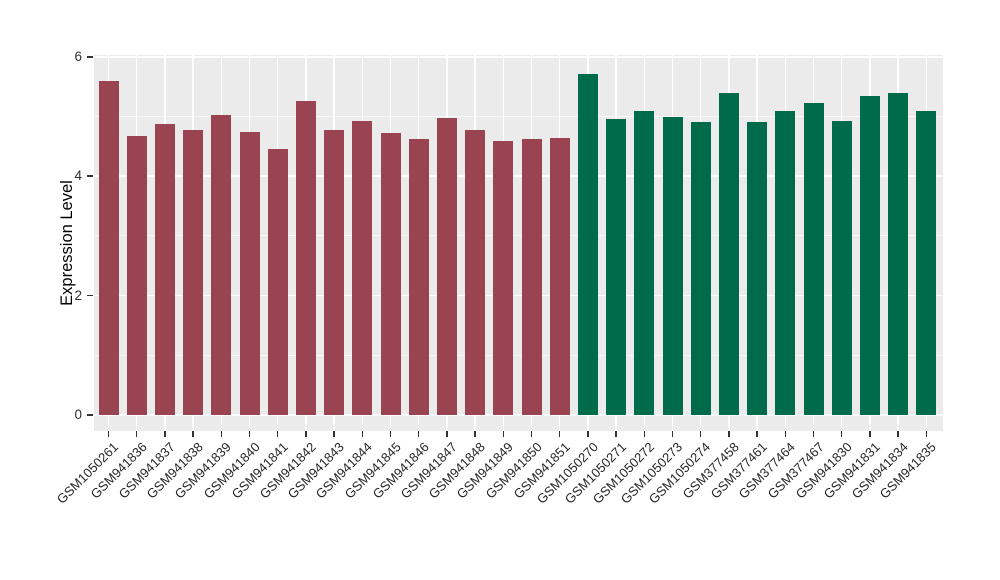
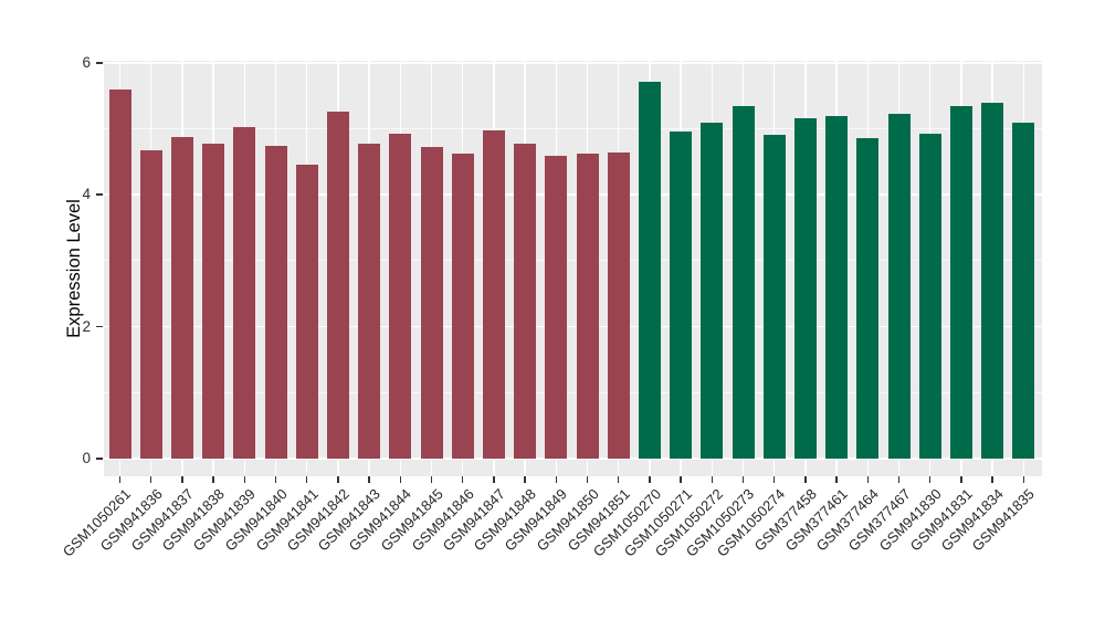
GSM1050273: 5.0 -> 5.3
GSM377458: 5.4 -> 5.2
GSM377461: 4.9 -> 5.2
GSM377464: 5.1 -> 4.9
